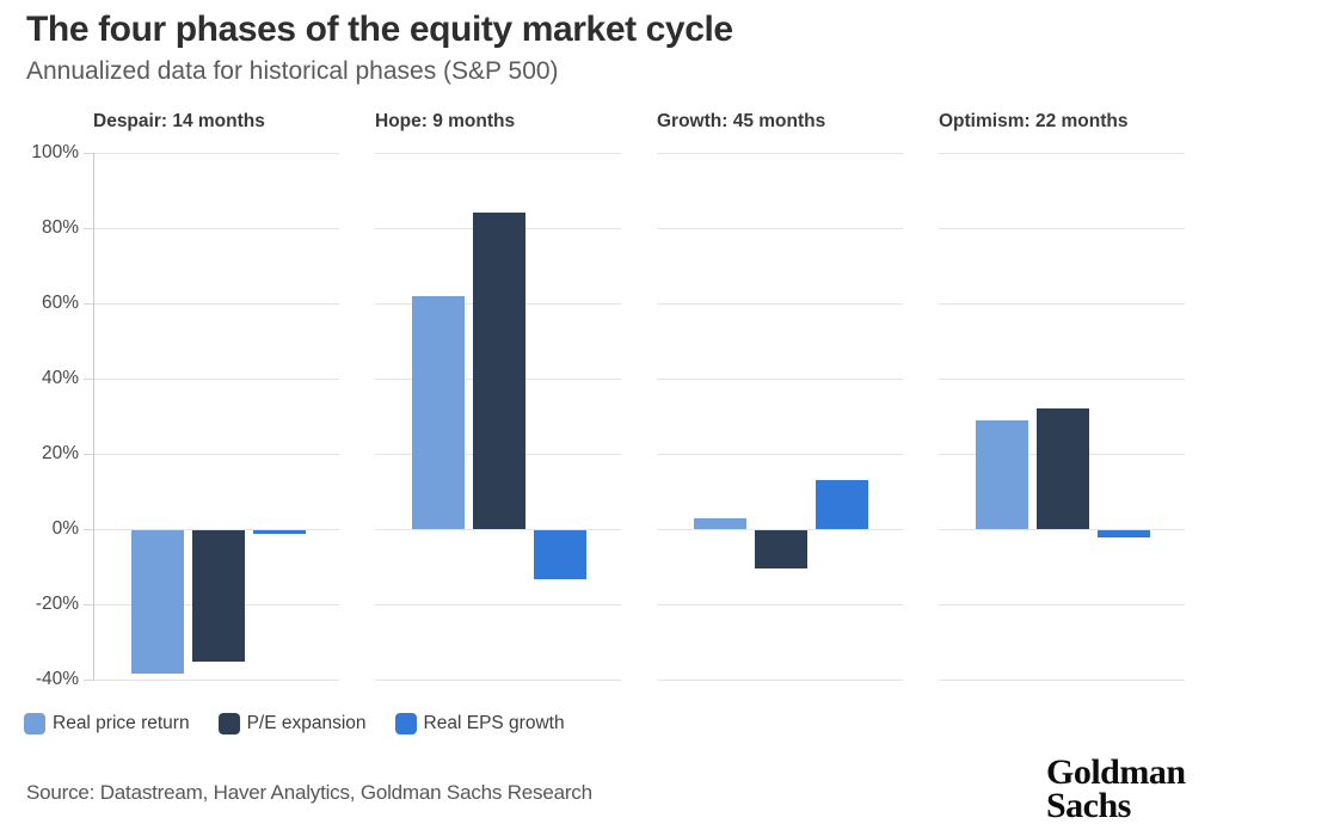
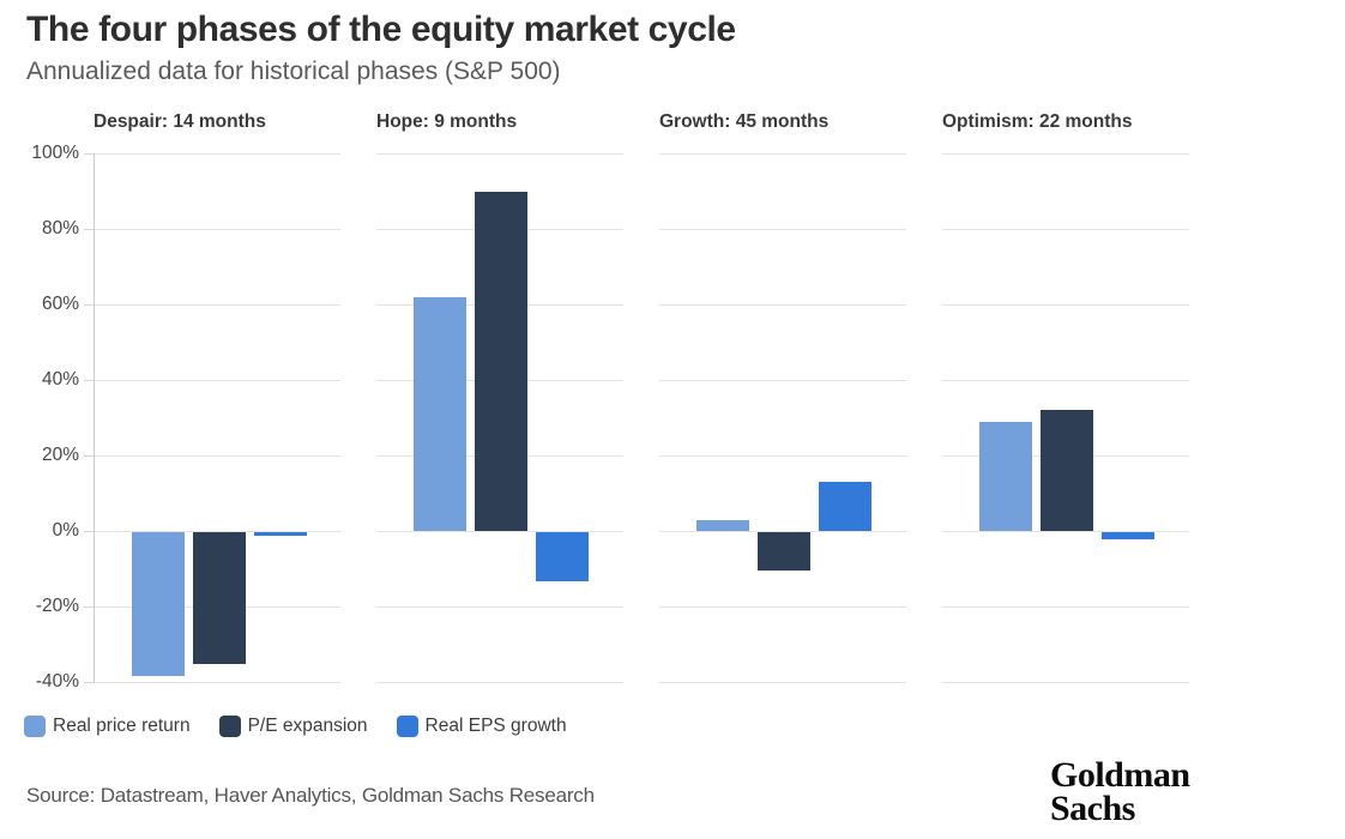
P/E expansion/Hope: 9 months: 84% -> 90%
